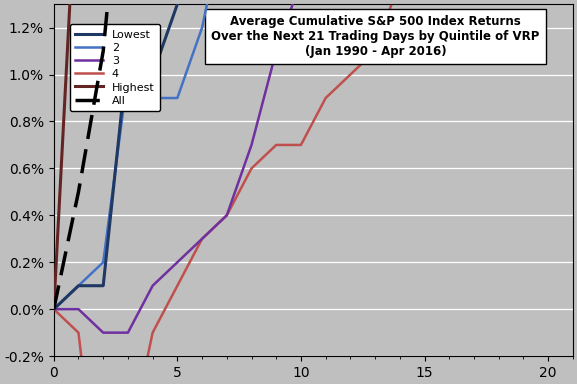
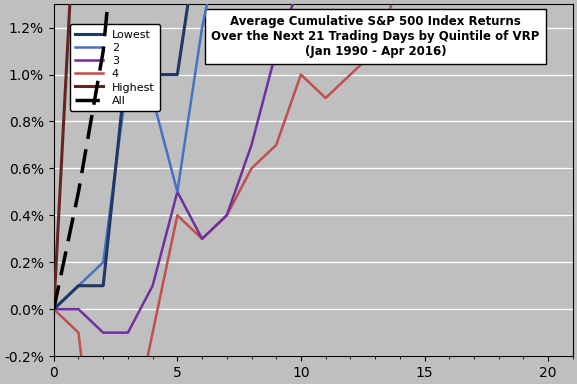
Lowest/5: 1.3% -> 1.0%
2/5: 0.9% -> 0.5%
3/5: 0.2% -> 0.5%
4/5: 0.1% -> 0.4%
4/10: 0.7% -> 1.0%
